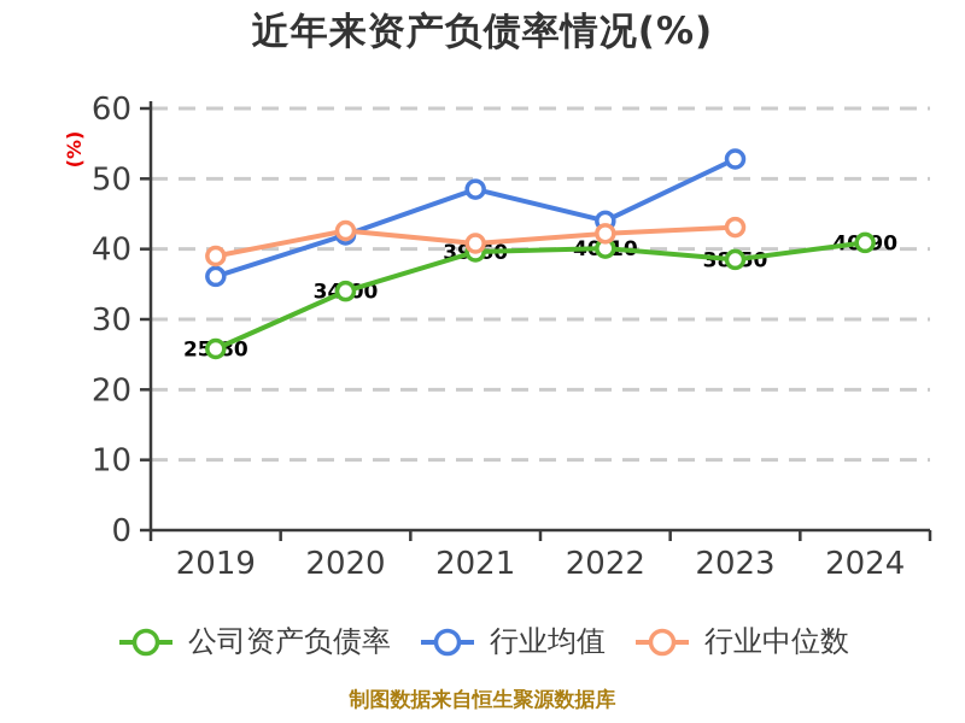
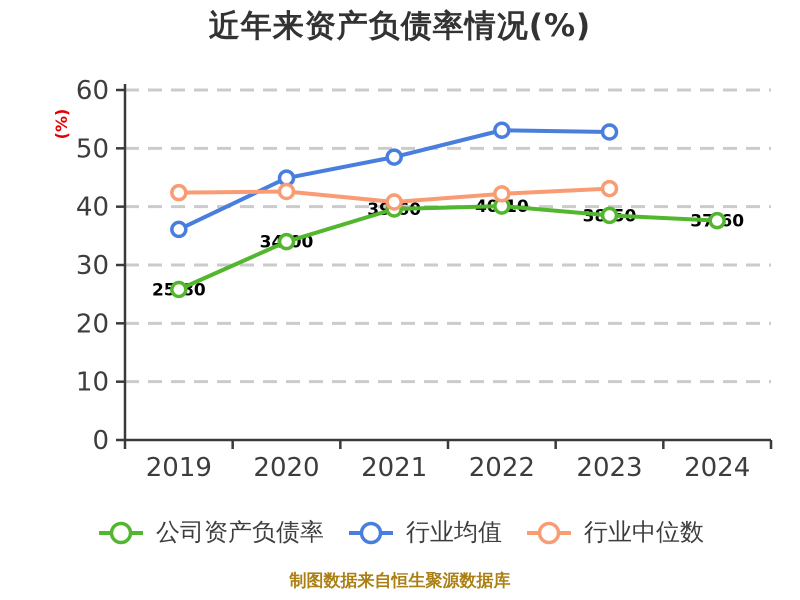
行业中位数/2019: 39 -> 42
行业均值/2020: 42 -> 45
行业均值/2022: 44 -> 53
公司资产负债率/2024: 40.90 -> 37.60
